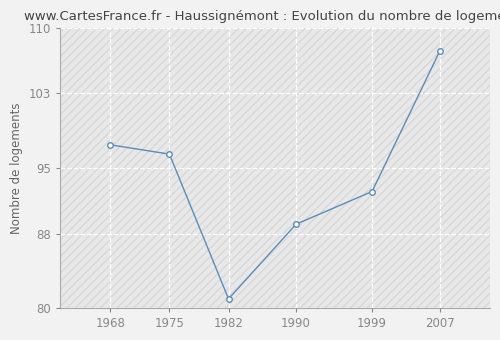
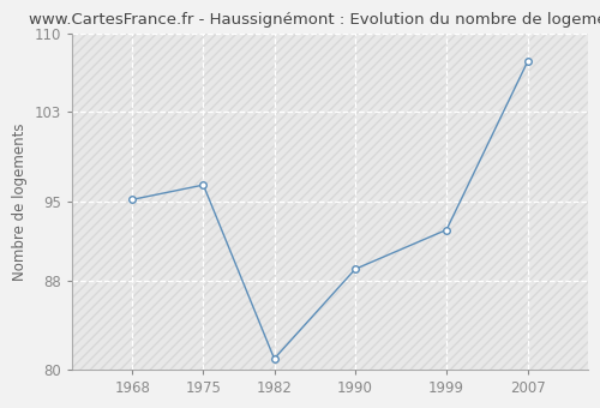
1968: 97.5 -> 95.2
